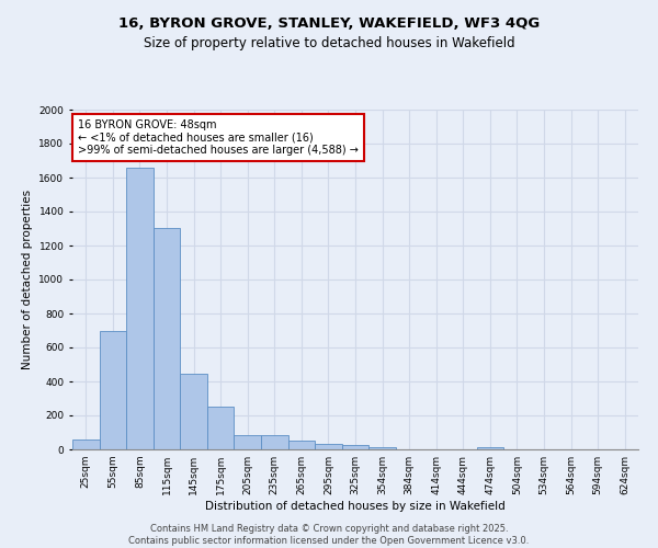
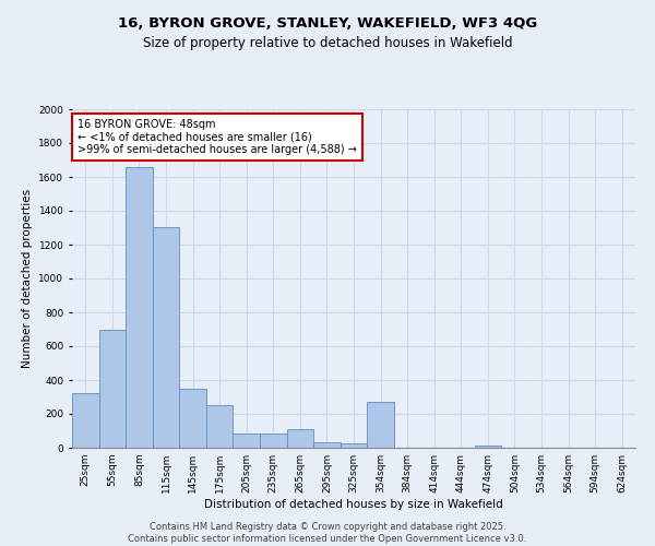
25sqm: 60 -> 320
145sqm: 440 -> 350
265sqm: 50 -> 110
354sqm: 20 -> 270
